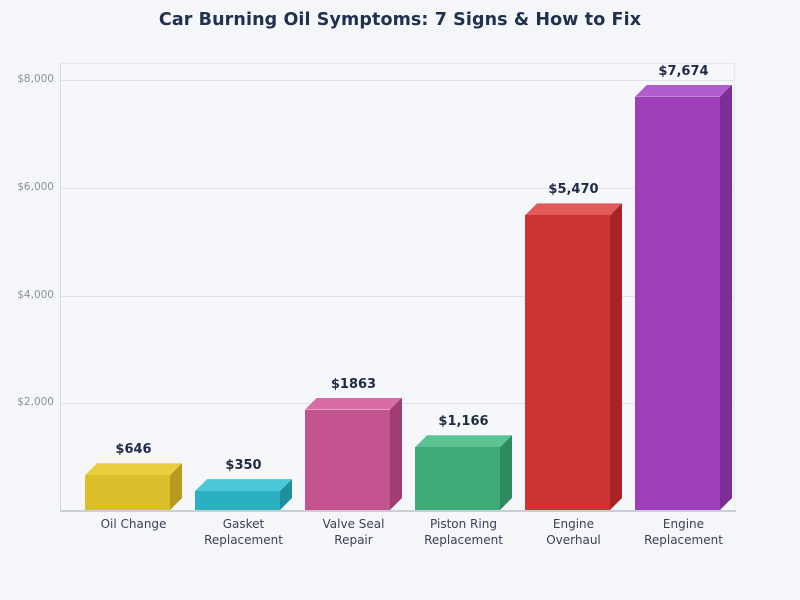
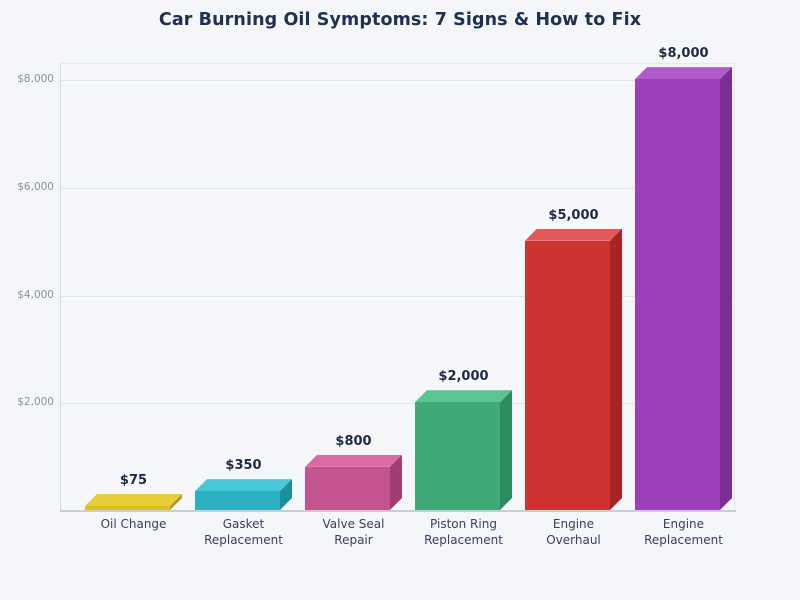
Oil Change: $646 -> $75
Valve Seal Repair: $1863 -> $800
Piston Ring Replacement: $1,166 -> $2,000
Engine Overhaul: $5,470 -> $5,000
Engine Replacement: $7,674 -> $8,000
